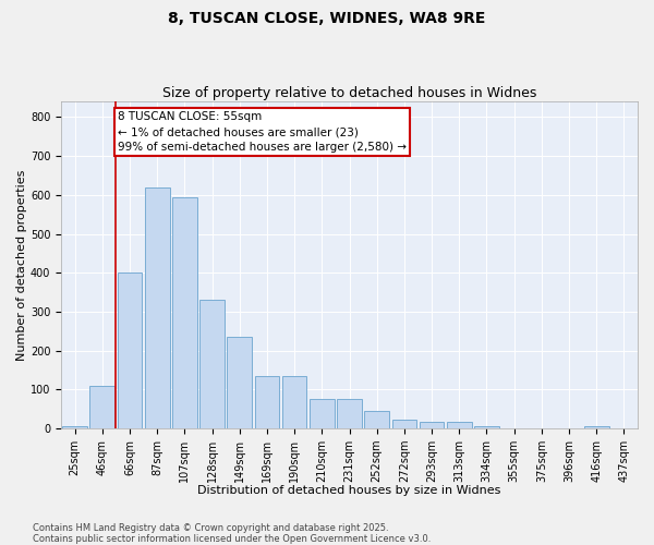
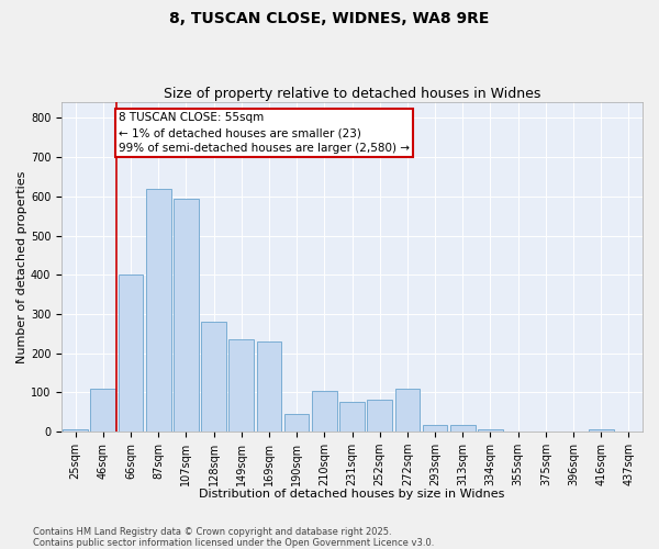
128sqm: 330 -> 280
169sqm: 135 -> 230
190sqm: 135 -> 45
210sqm: 75 -> 105
252sqm: 45 -> 80
272sqm: 22 -> 110
